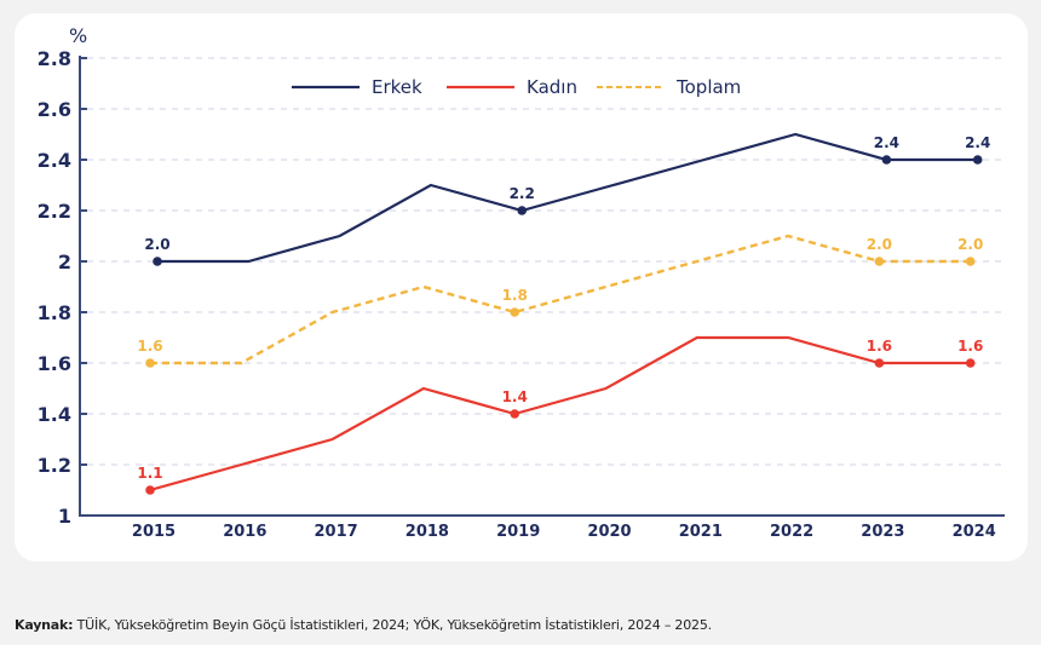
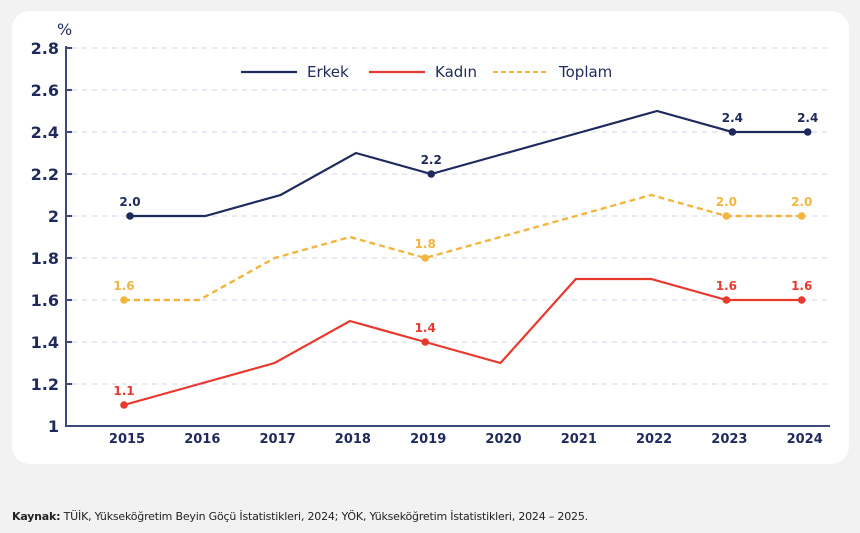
Kadın/2020: 1.5 -> 1.3
